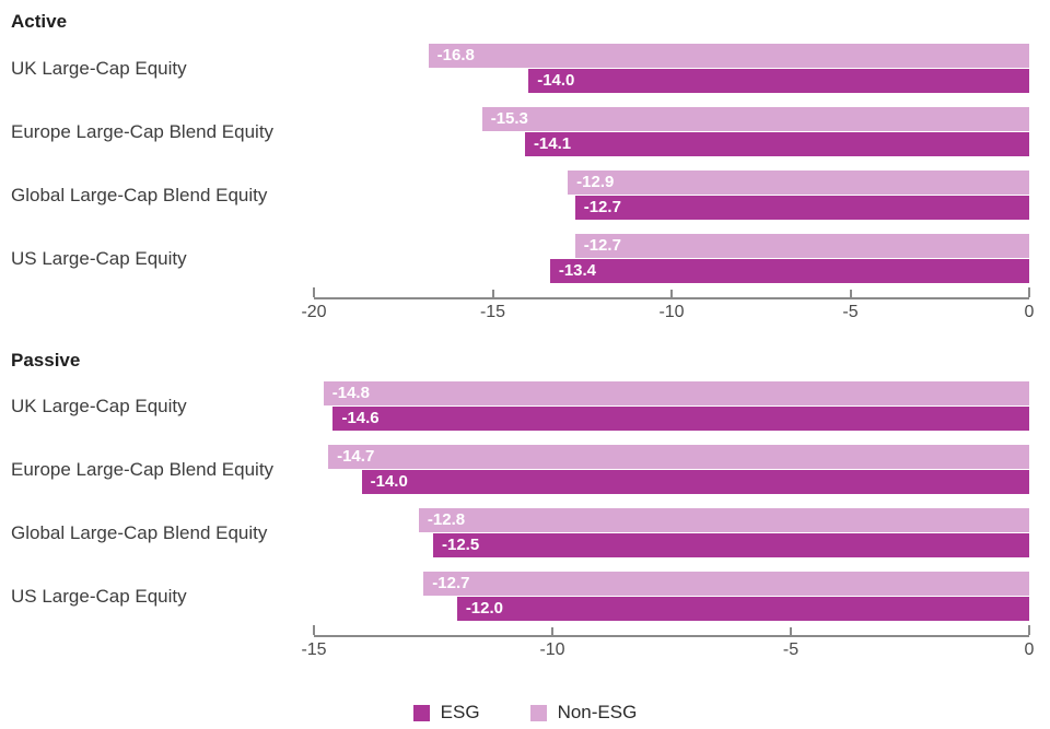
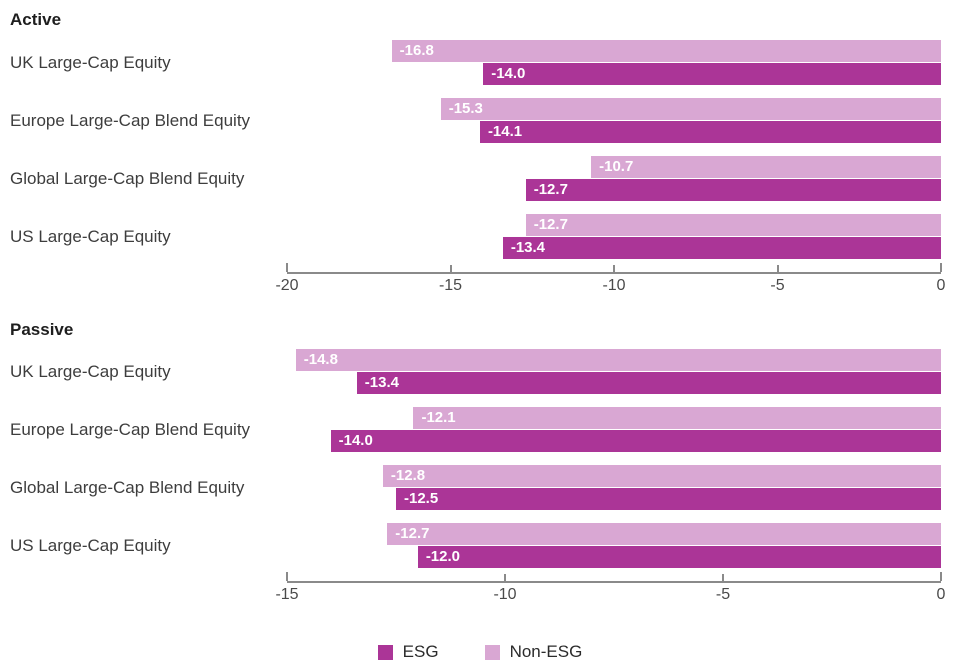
Active/Non-ESG/Global Large-Cap Blend Equity: -12.9 -> -10.7
Passive/ESG/UK Large-Cap Equity: -14.6 -> -13.4
Passive/Non-ESG/Europe Large-Cap Blend Equity: -14.7 -> -12.1
